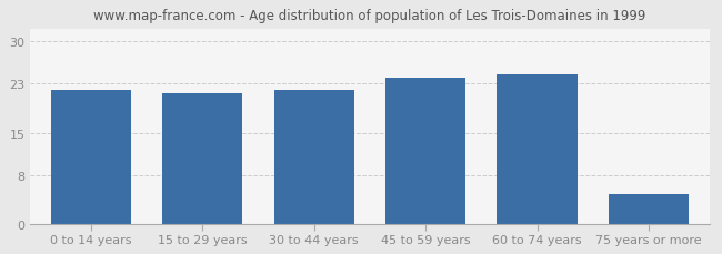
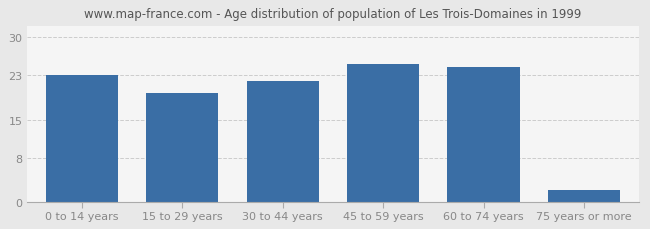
0 to 14 years: 22.0 -> 23.0
15 to 29 years: 21.5 -> 19.8
45 to 59 years: 24.0 -> 25.0
75 years or more: 5.0 -> 2.2
